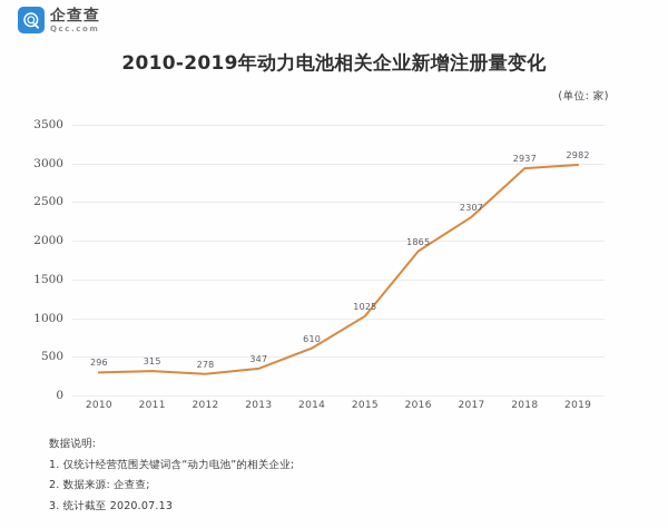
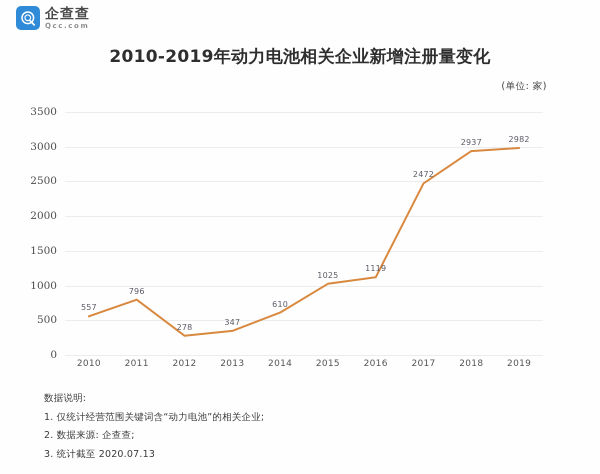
2010: 296 -> 557
2011: 315 -> 796
2016: 1865 -> 1119
2017: 2307 -> 2472
